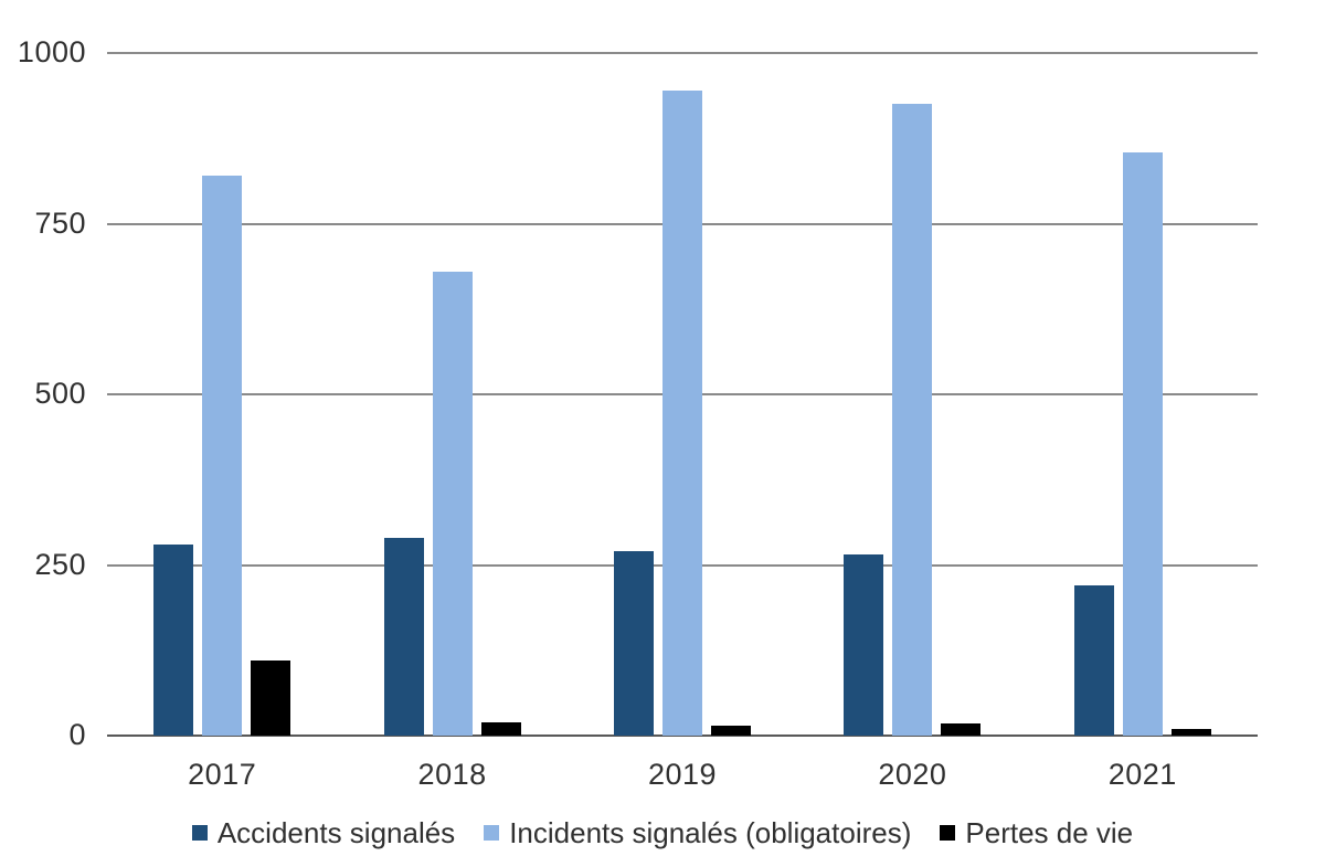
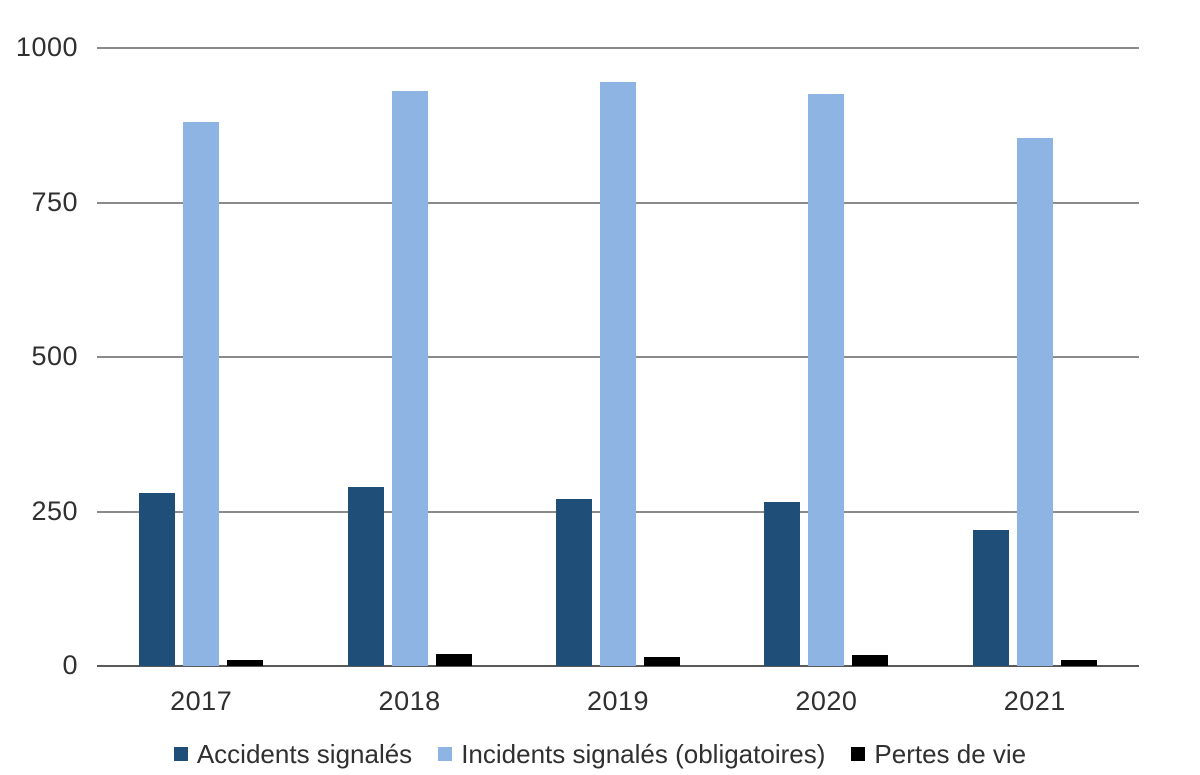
Incidents signalés (obligatoires)/2017: 820 -> 880
Pertes de vie/2017: 110 -> 10
Incidents signalés (obligatoires)/2018: 680 -> 930
